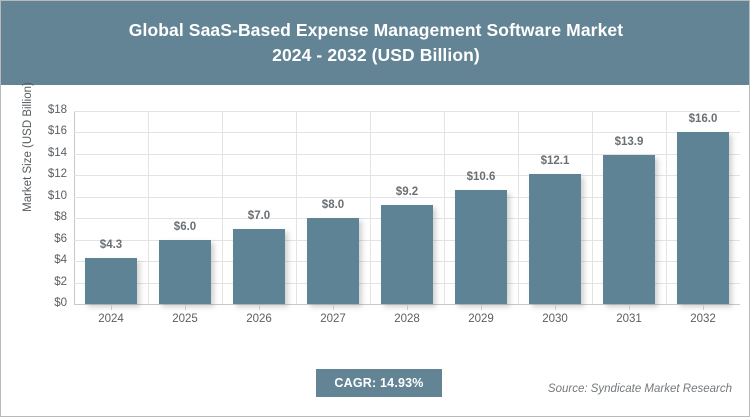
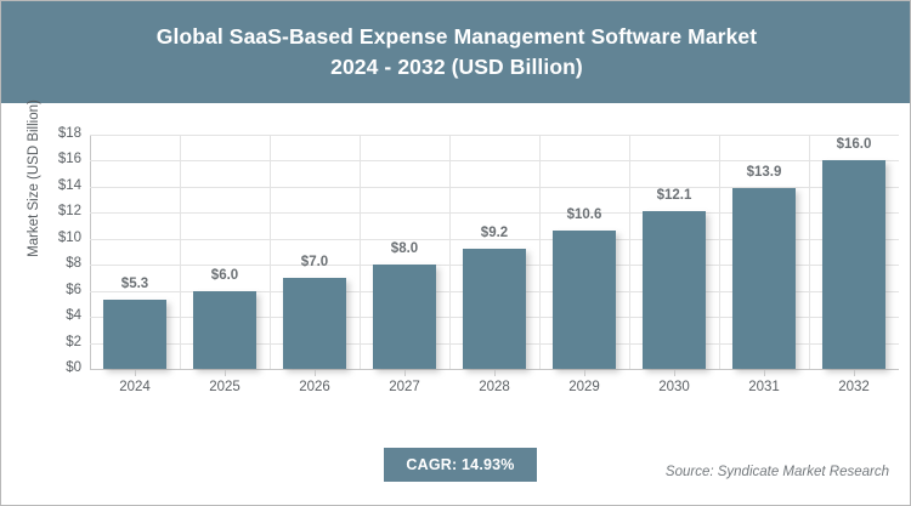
2024: $4.3 -> $5.3
